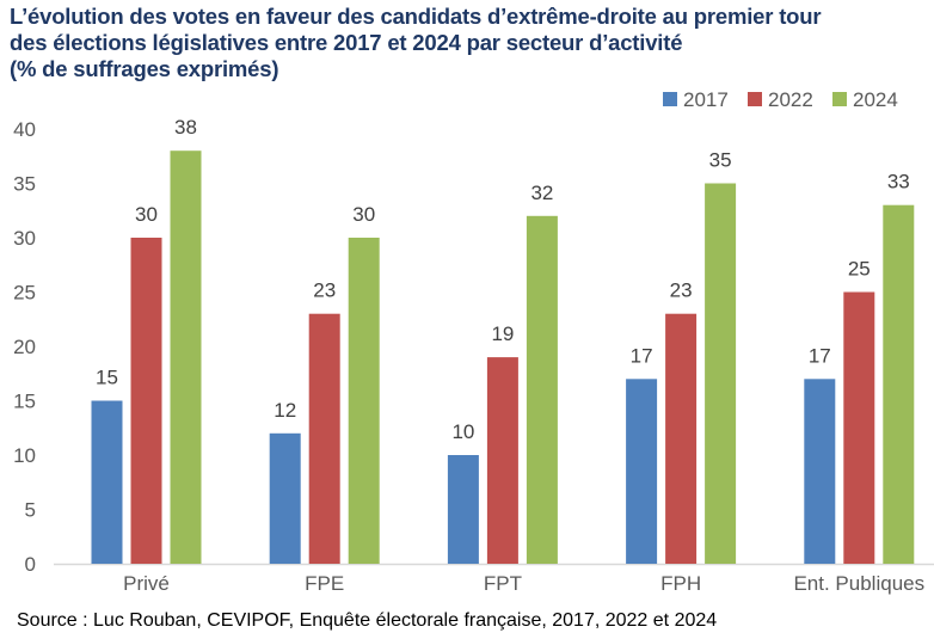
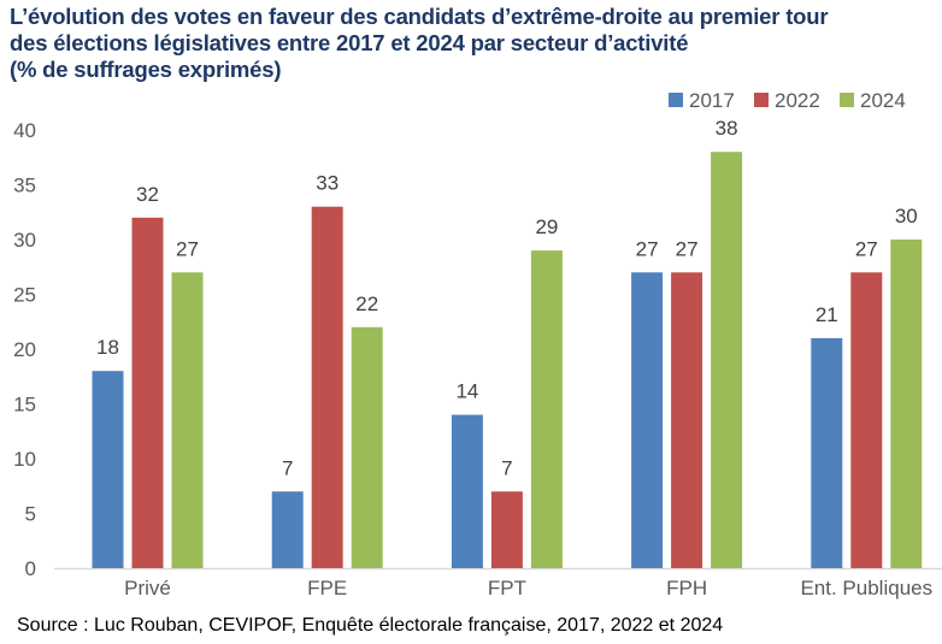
2017/Privé: 15 -> 18
2022/Privé: 30 -> 32
2024/Privé: 38 -> 27
2017/FPE: 12 -> 7
2022/FPE: 23 -> 33
2024/FPE: 30 -> 22
2017/FPT: 10 -> 14
2022/FPT: 19 -> 7
2024/FPT: 32 -> 29
2017/FPH: 17 -> 27
2022/FPH: 23 -> 27
2024/FPH: 35 -> 38
2017/Ent. Publiques: 17 -> 21
2022/Ent. Publiques: 25 -> 27
2024/Ent. Publiques: 33 -> 30
